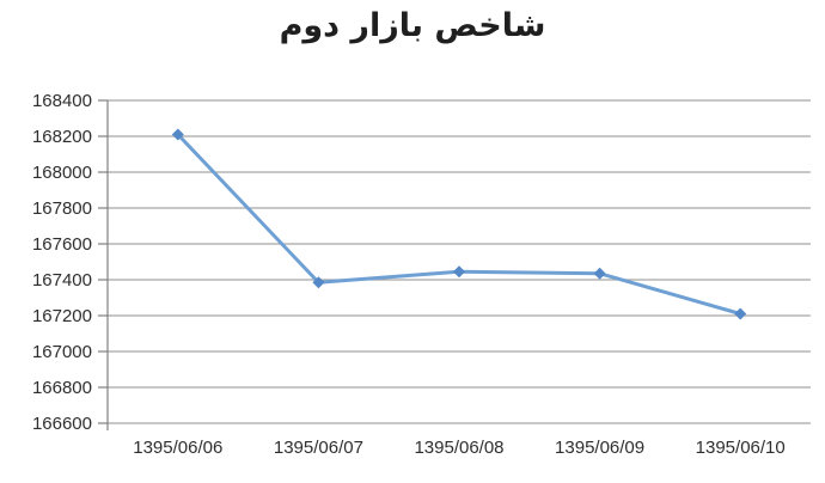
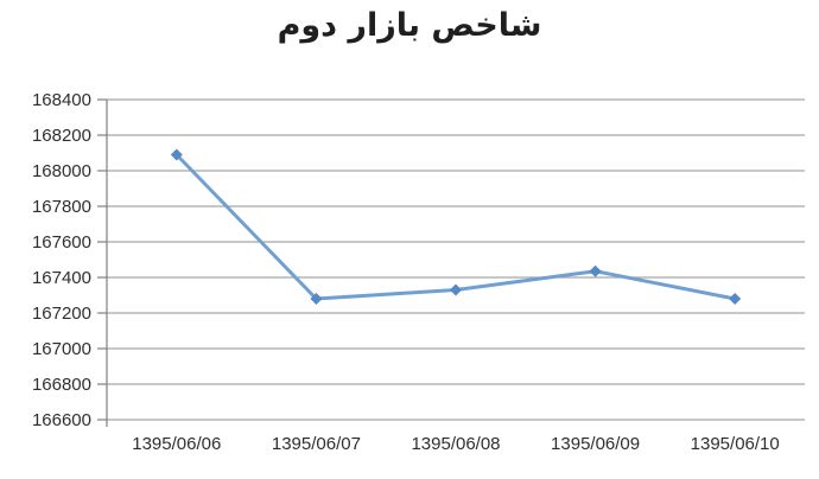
1395/06/06: 168210 -> 168090
1395/06/07: 167380 -> 167280
1395/06/08: 167440 -> 167330
1395/06/10: 167210 -> 167280
